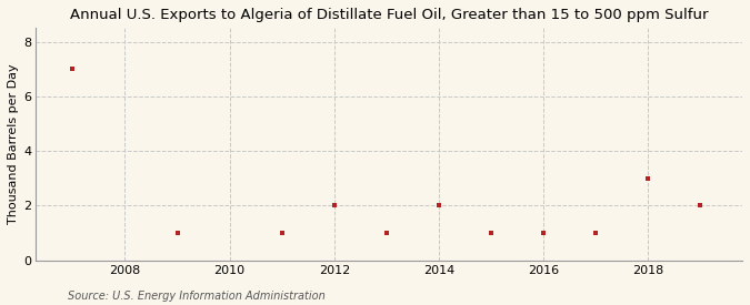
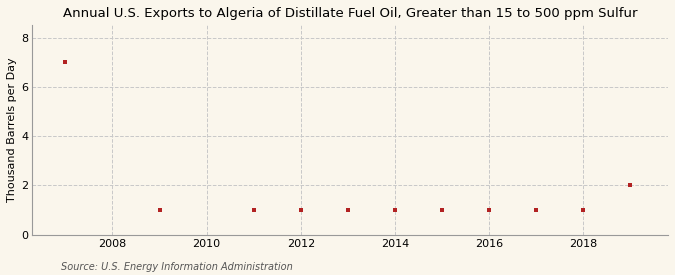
2012: 2 -> 1
2014: 2 -> 1
2018: 3 -> 1
